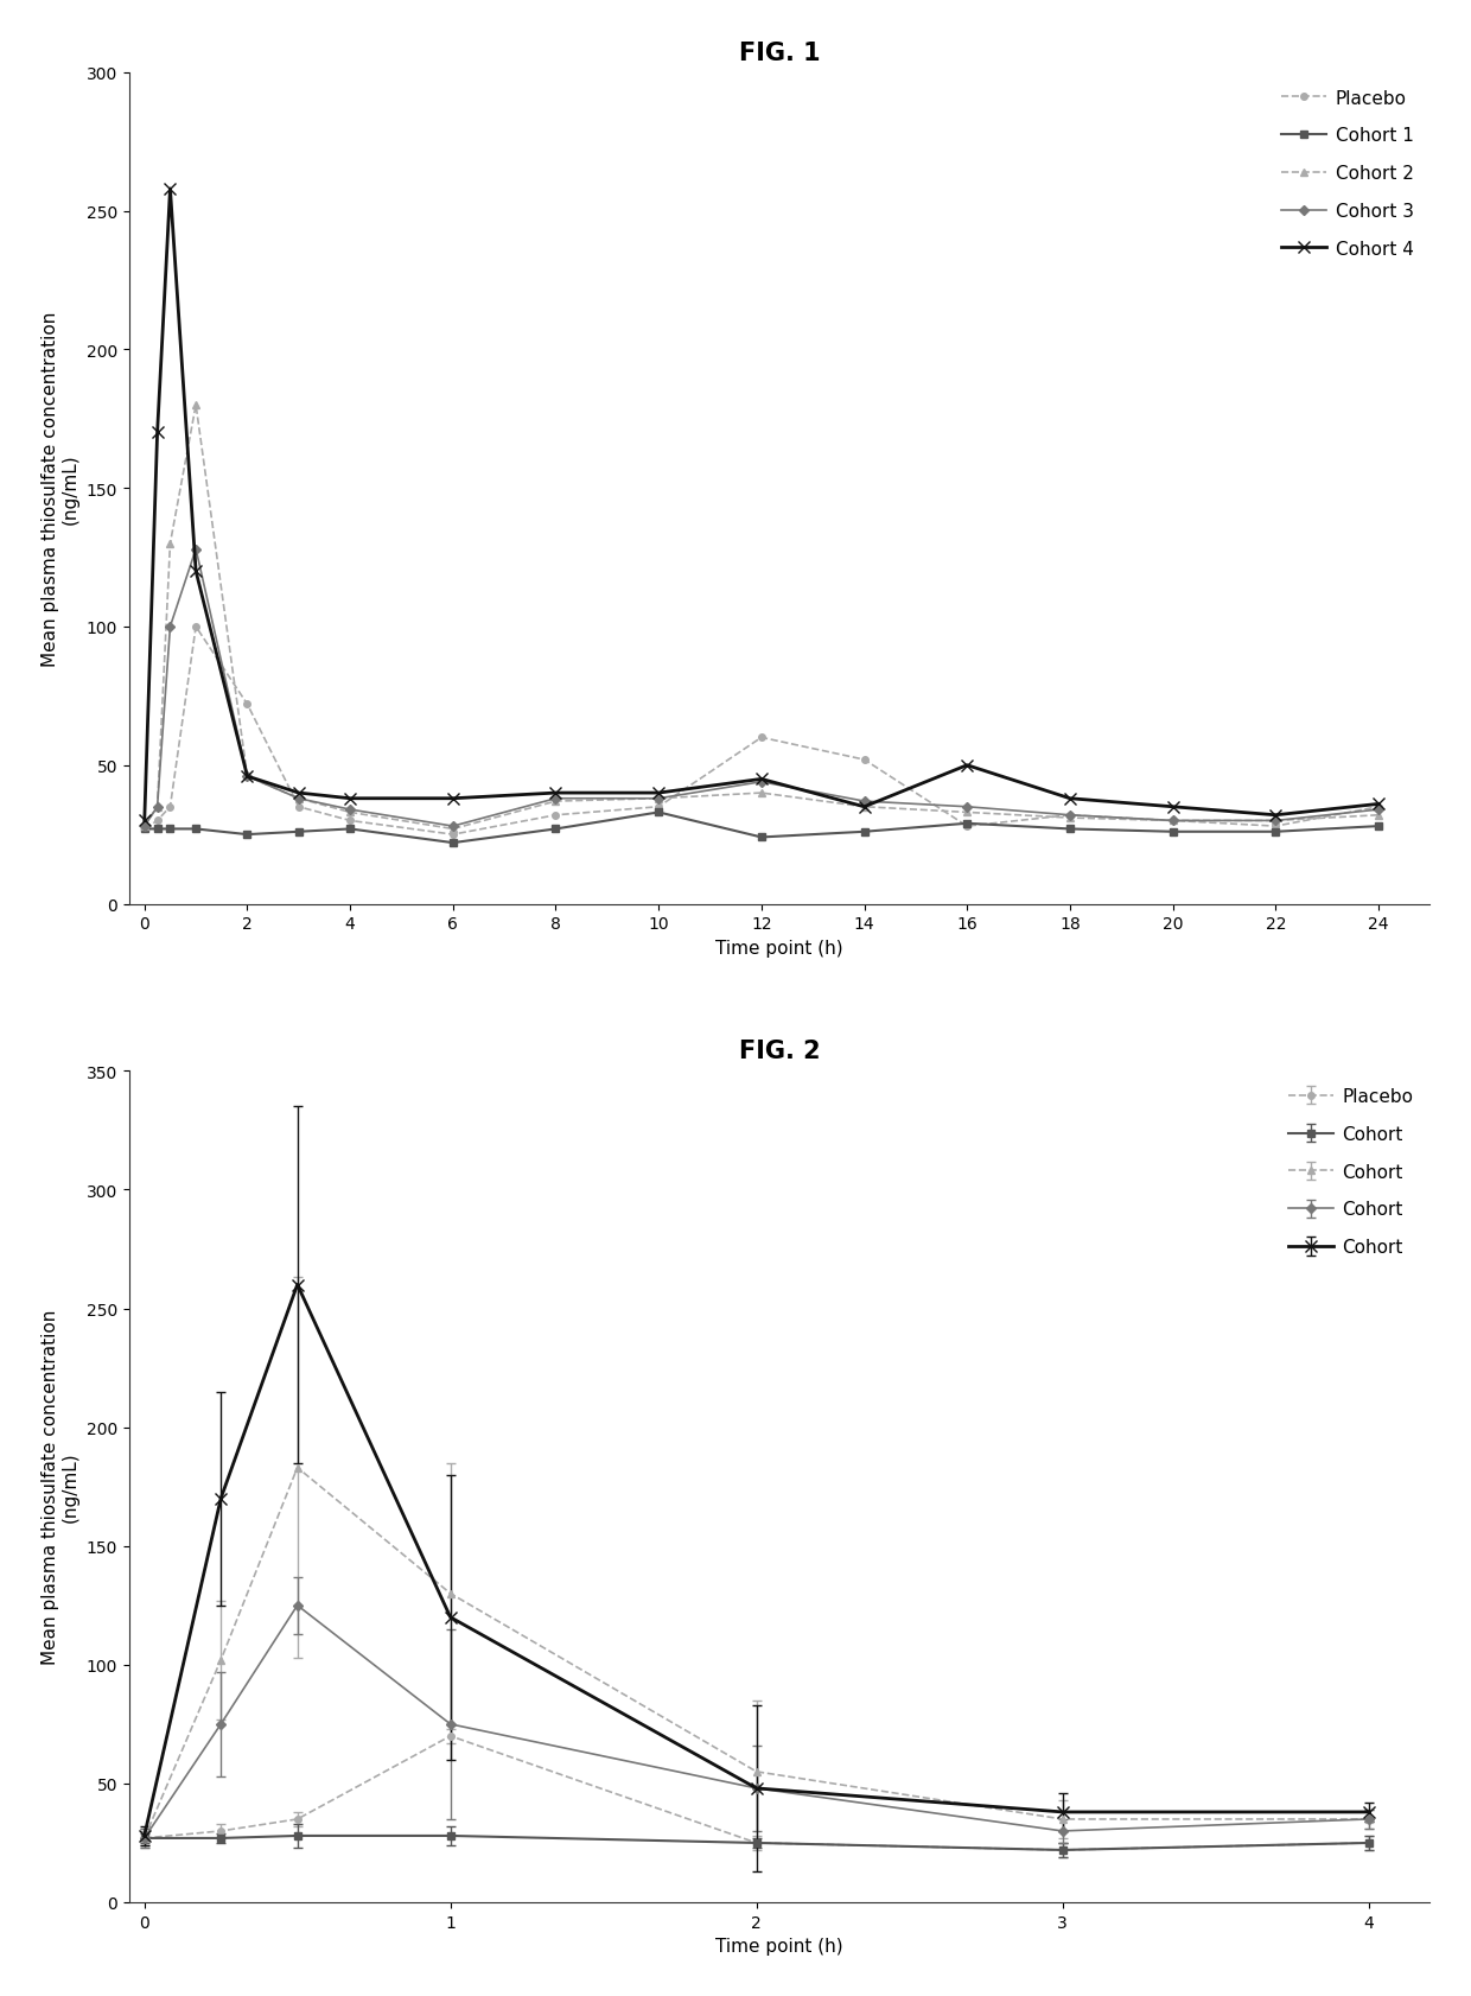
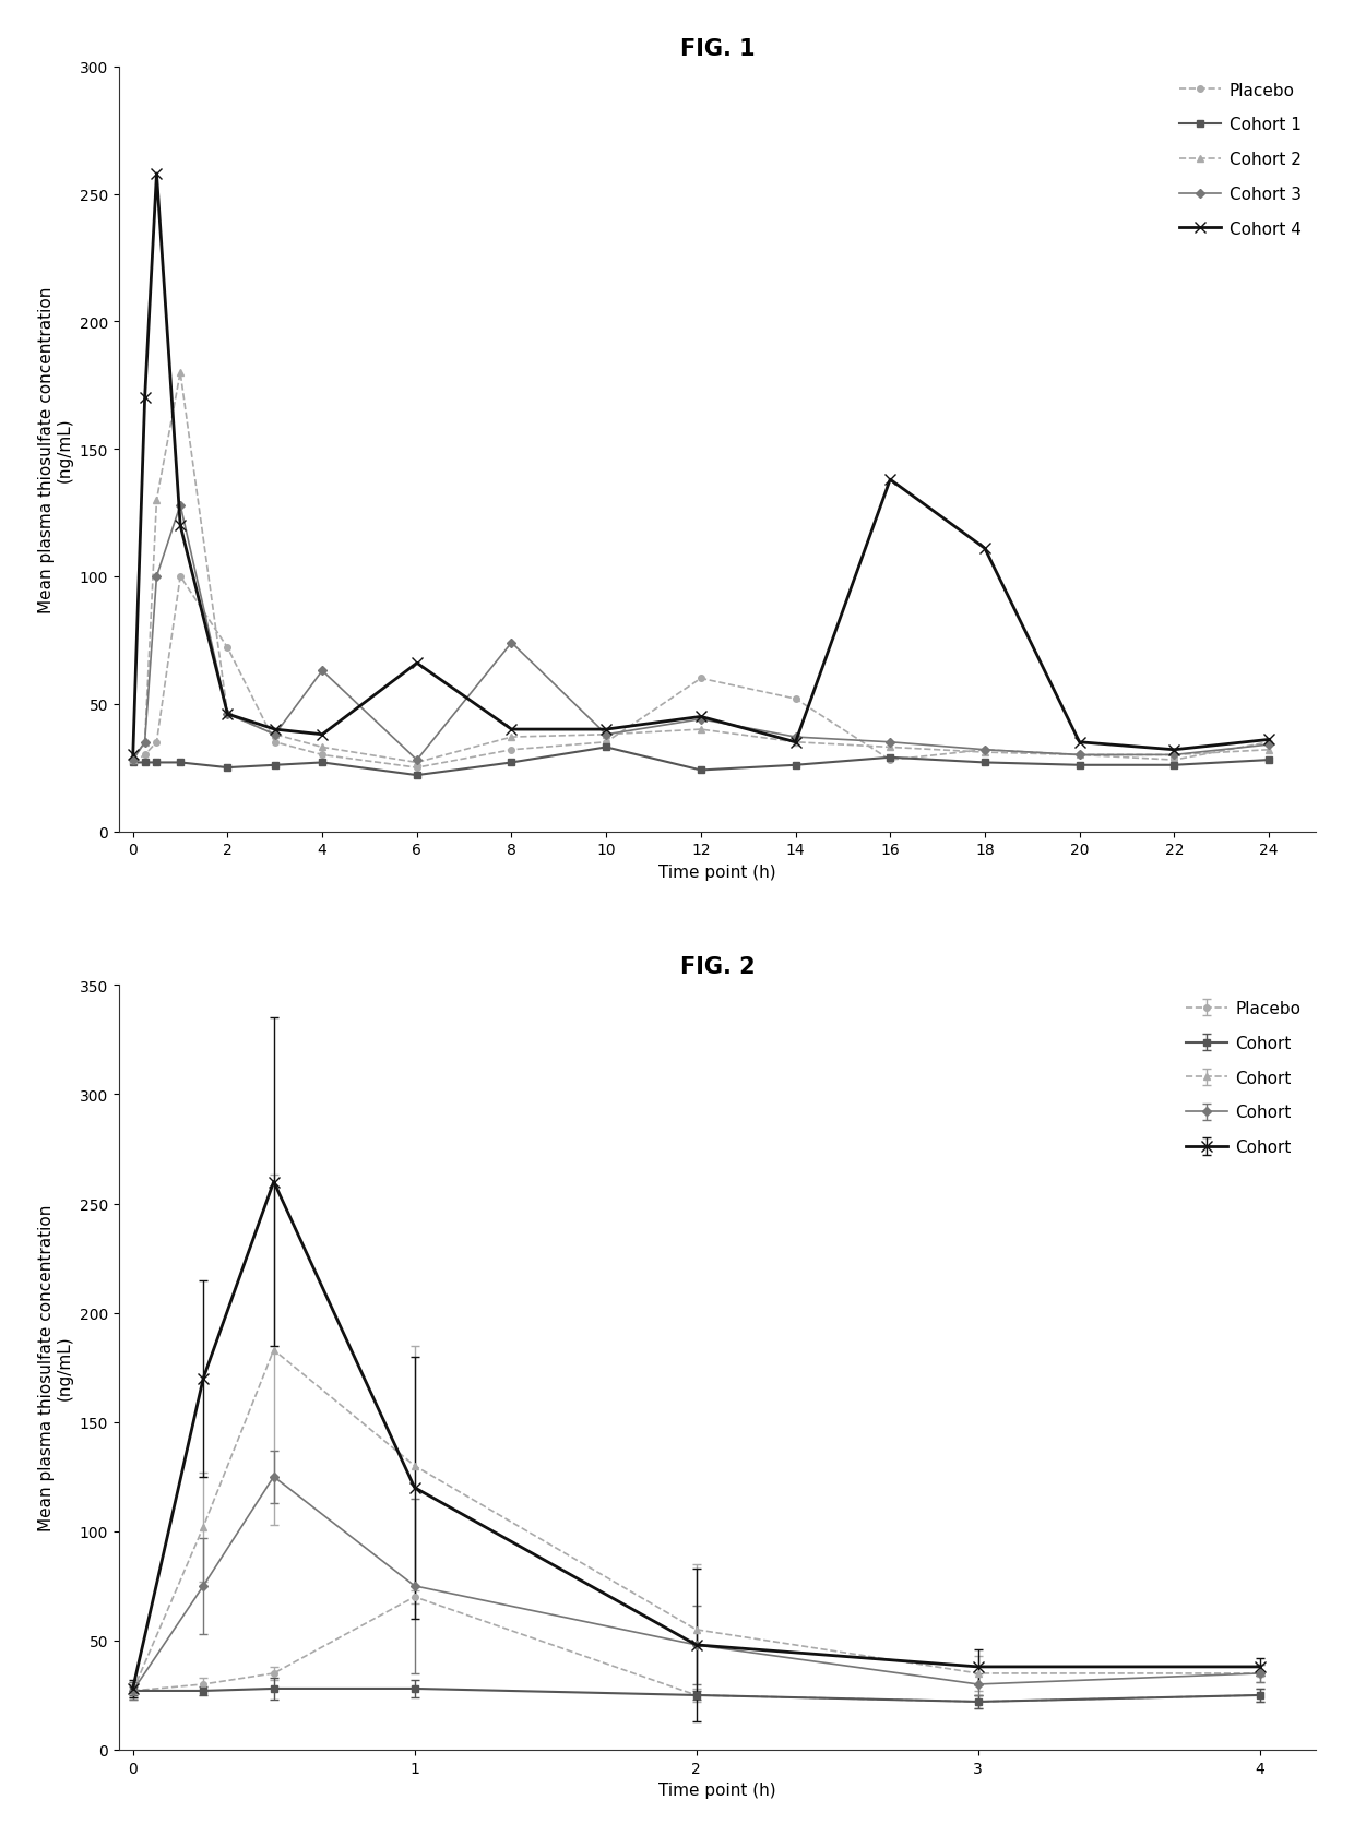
FIG. 1/Cohort 3/4: 34 -> 63
FIG. 1/Cohort 4/6: 38 -> 66
FIG. 1/Cohort 3/8: 38 -> 74
FIG. 1/Cohort 4/16: 50 -> 138
FIG. 1/Cohort 4/18: 38 -> 111
